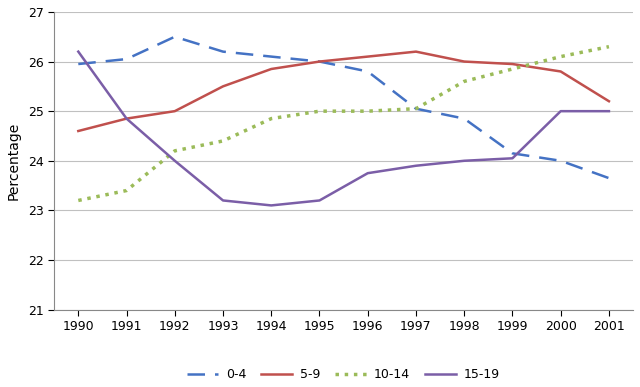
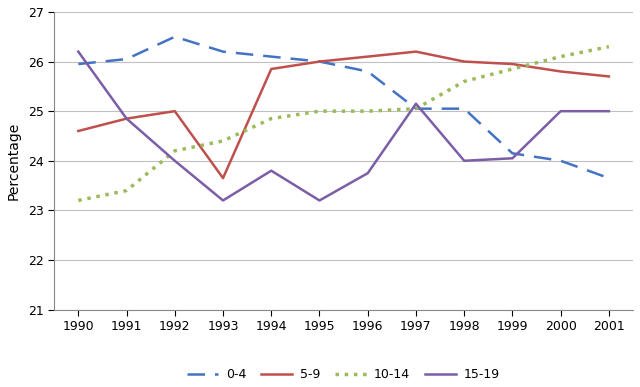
5-9/1993: 25.50 -> 23.65
15-19/1994: 23.10 -> 23.80
15-19/1997: 23.90 -> 25.15
0-4/1998: 24.85 -> 25.05
5-9/2001: 25.20 -> 25.70
